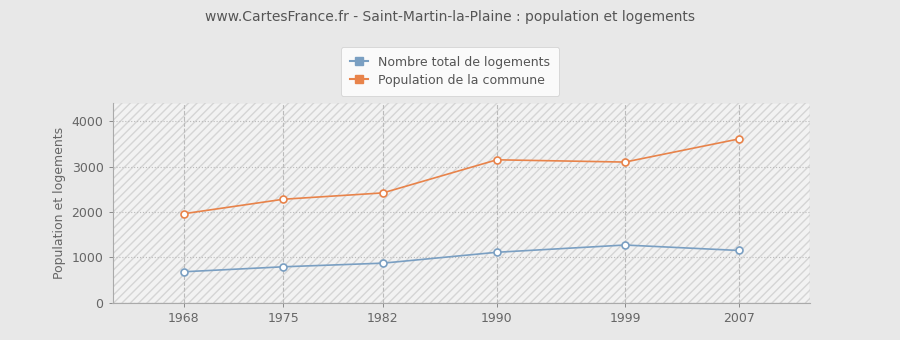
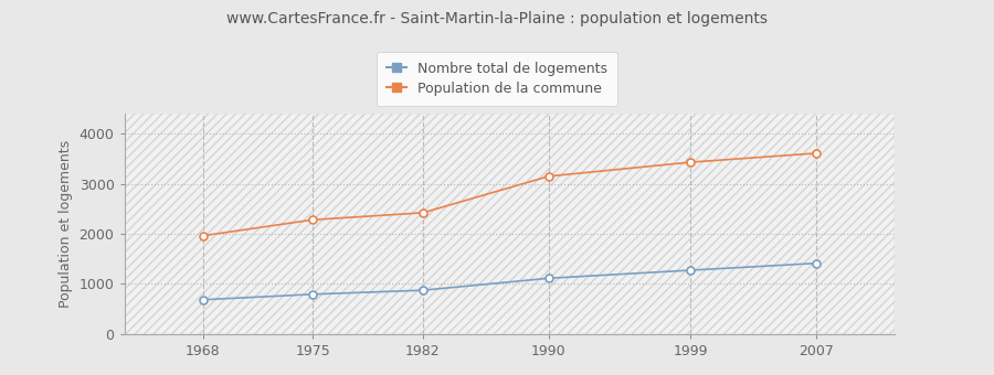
Population de la commune/1999: 3100 -> 3430
Nombre total de logements/2007: 1150 -> 1410
